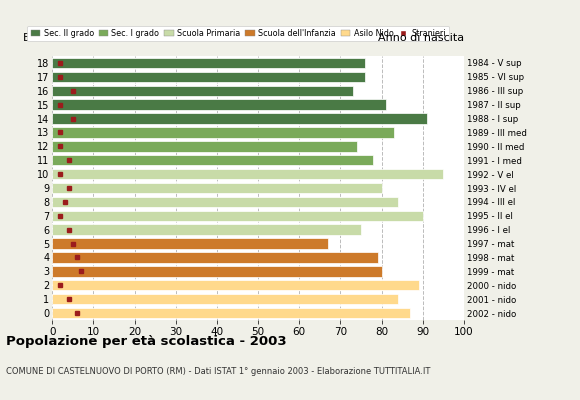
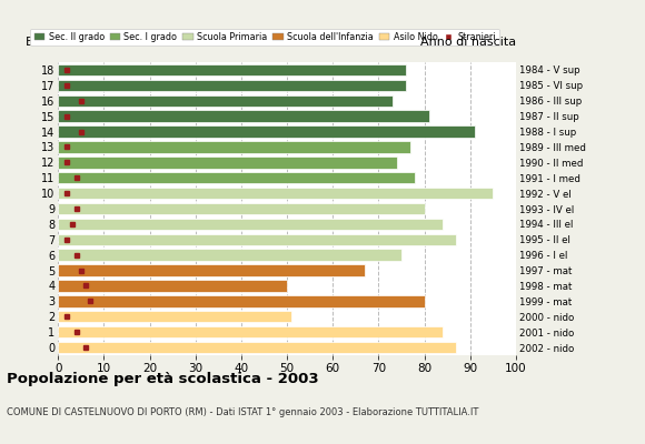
13: 83 -> 77
7: 90 -> 87
4: 79 -> 50
2: 89 -> 51
